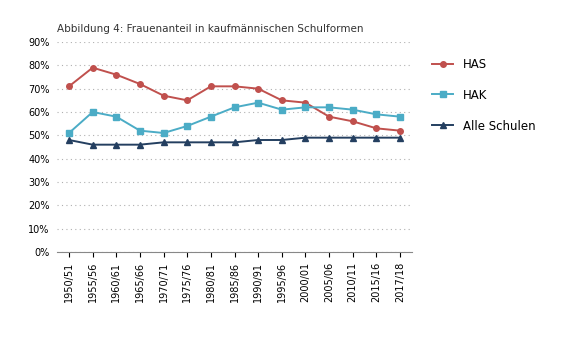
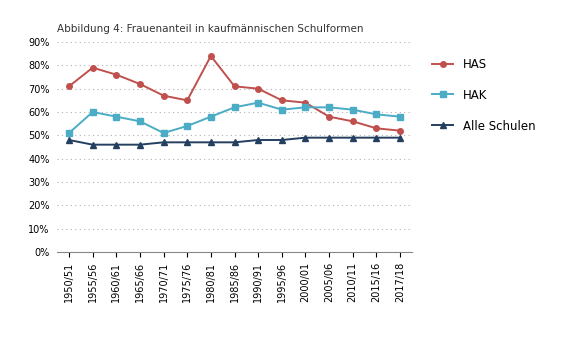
HAK/1965/66: 52% -> 56%
HAS/1980/81: 71% -> 84%
